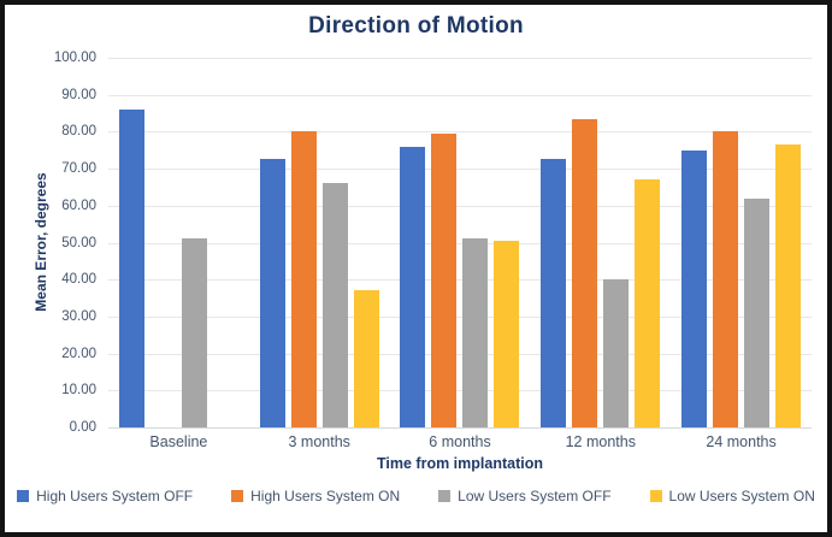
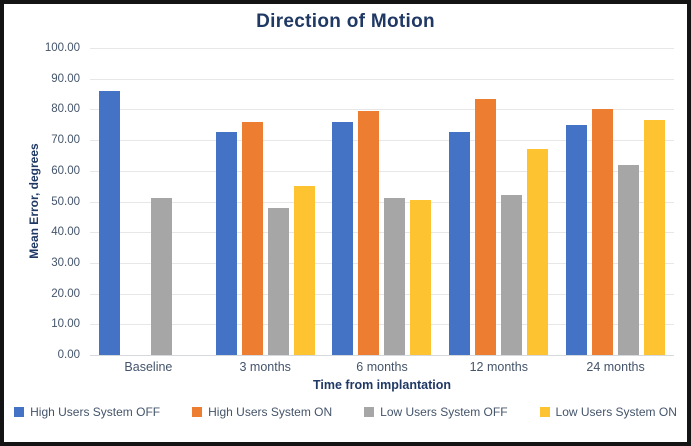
High Users System ON/3 months: 80 -> 76
Low Users System OFF/3 months: 66 -> 48
Low Users System ON/3 months: 37 -> 55
Low Users System OFF/12 months: 40 -> 52
